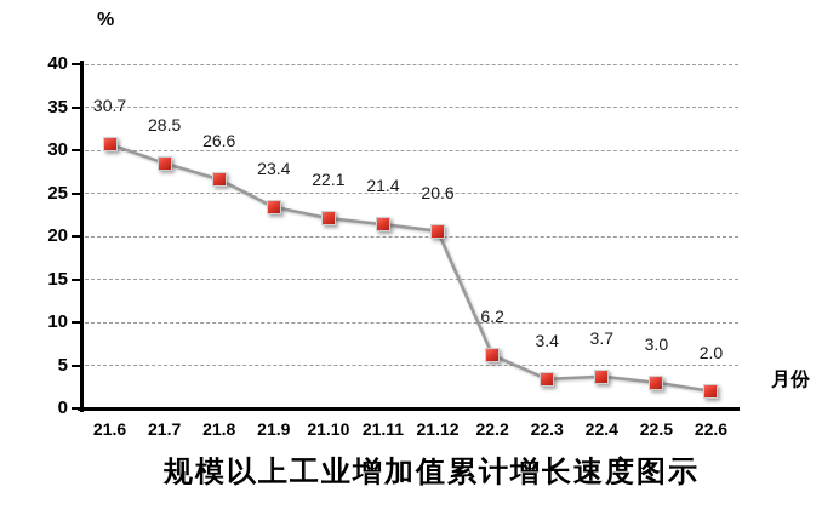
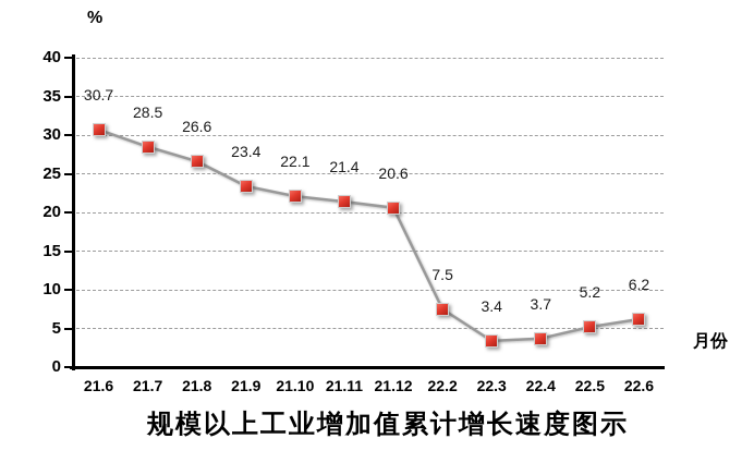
22.2: 6.2 -> 7.5
22.5: 3.0 -> 5.2
22.6: 2.0 -> 6.2
